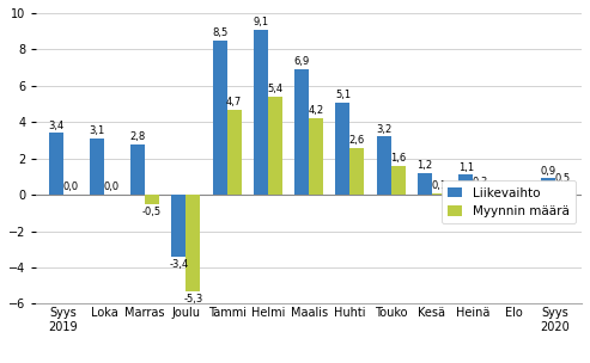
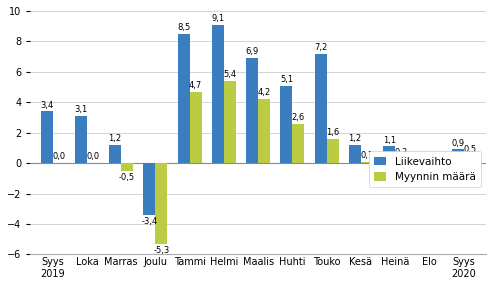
Liikevaihto/Marras: 2,8 -> 1,2
Liikevaihto/Touko: 3,2 -> 7,2
